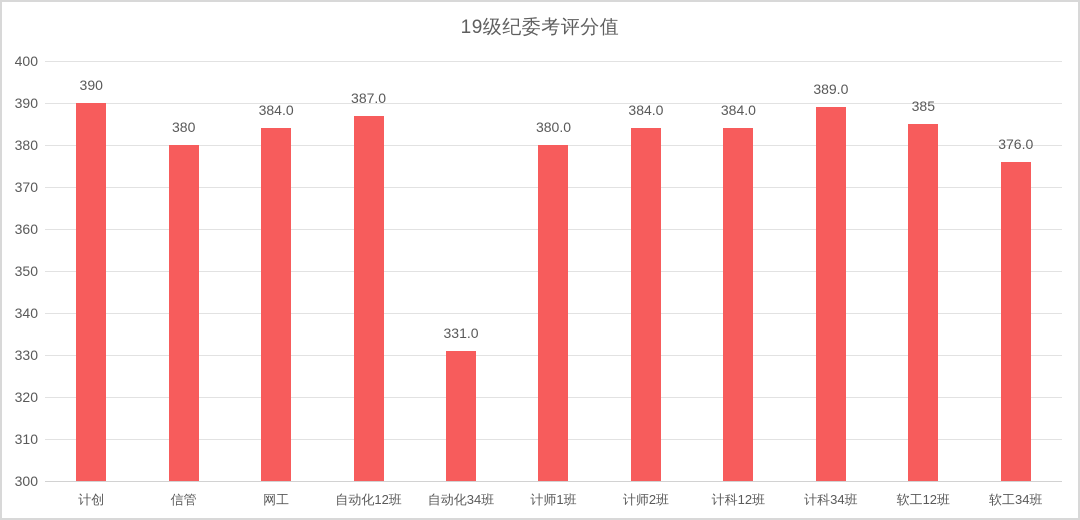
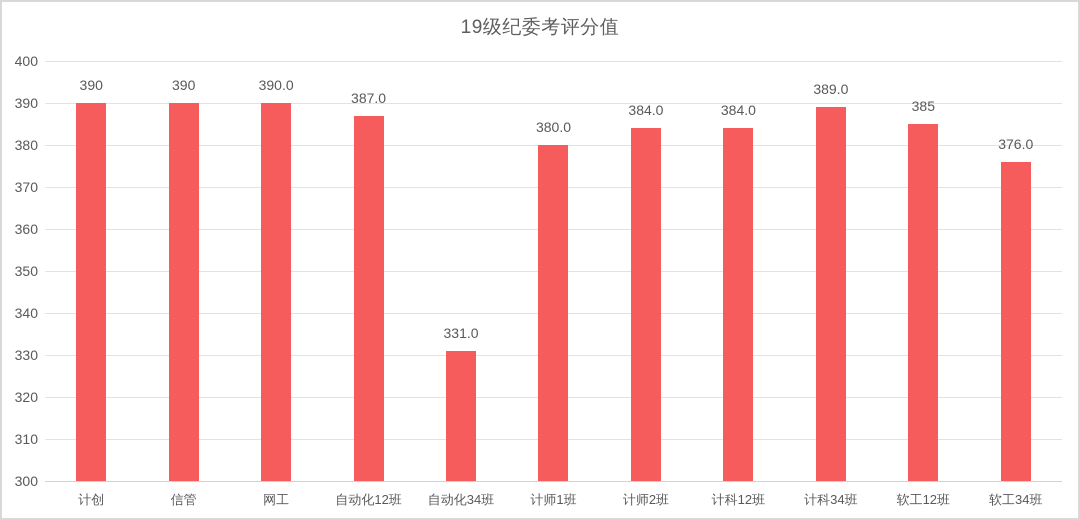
信管: 380 -> 390
网工: 384.0 -> 390.0
